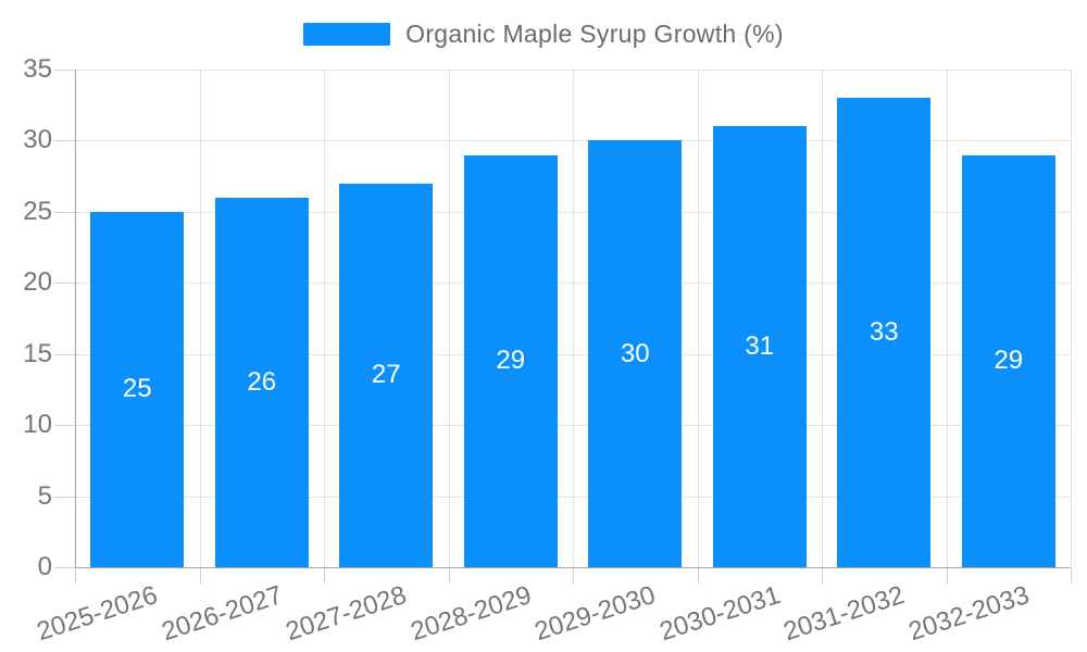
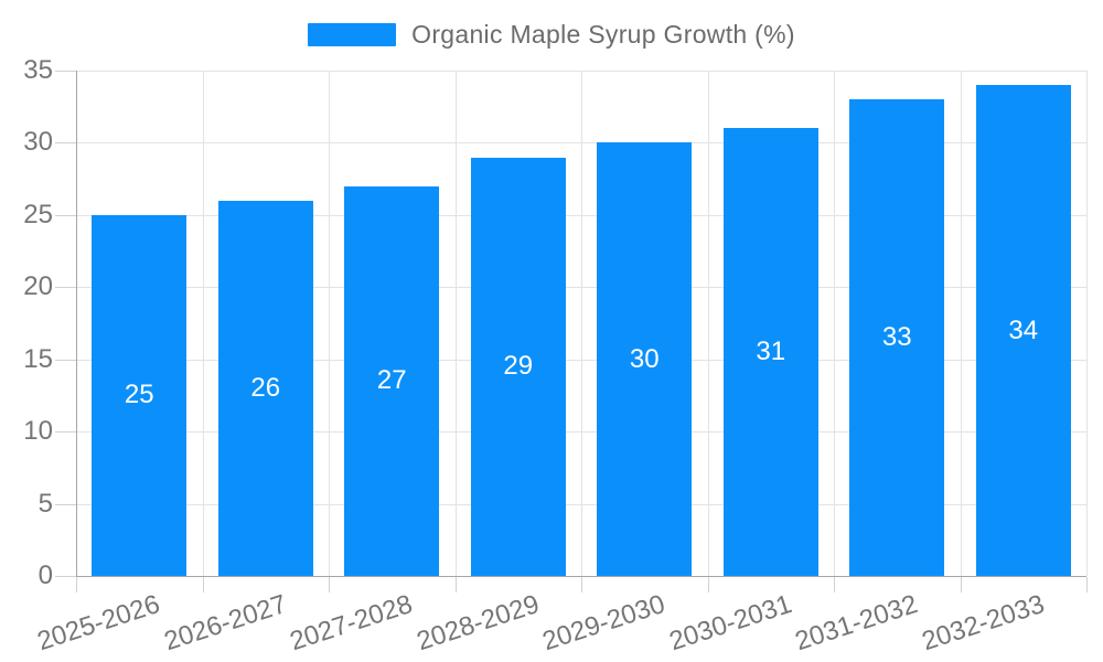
2032-2033: 29 -> 34
